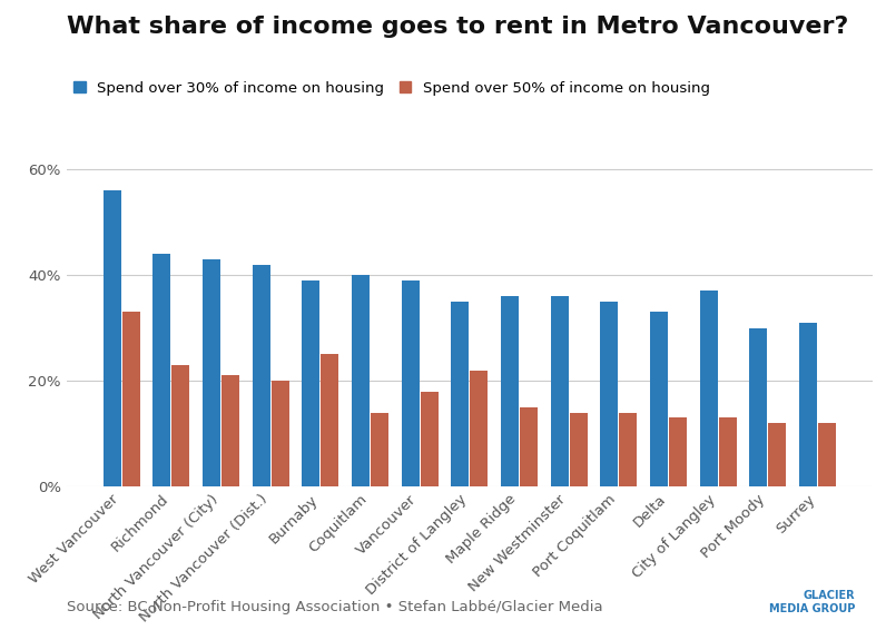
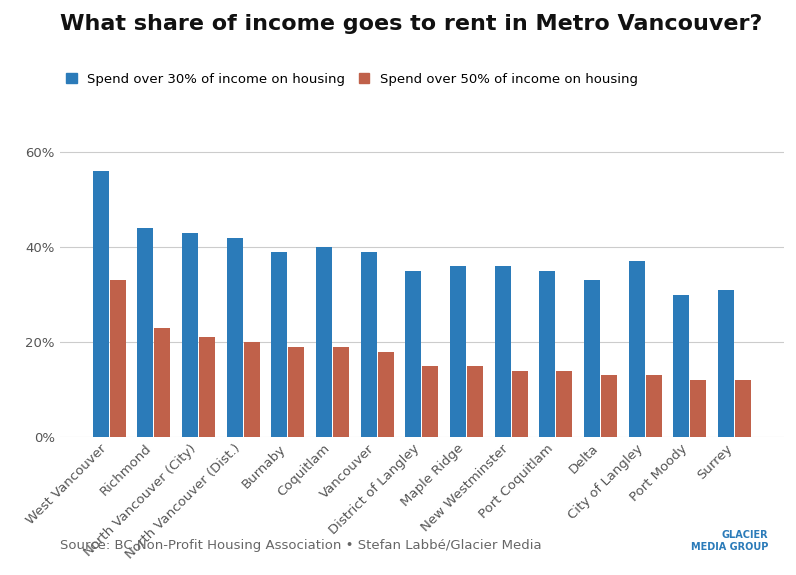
Spend over 50% of income on housing/Burnaby: 25% -> 19%
Spend over 50% of income on housing/Coquitlam: 14% -> 19%
Spend over 50% of income on housing/District of Langley: 22% -> 15%
